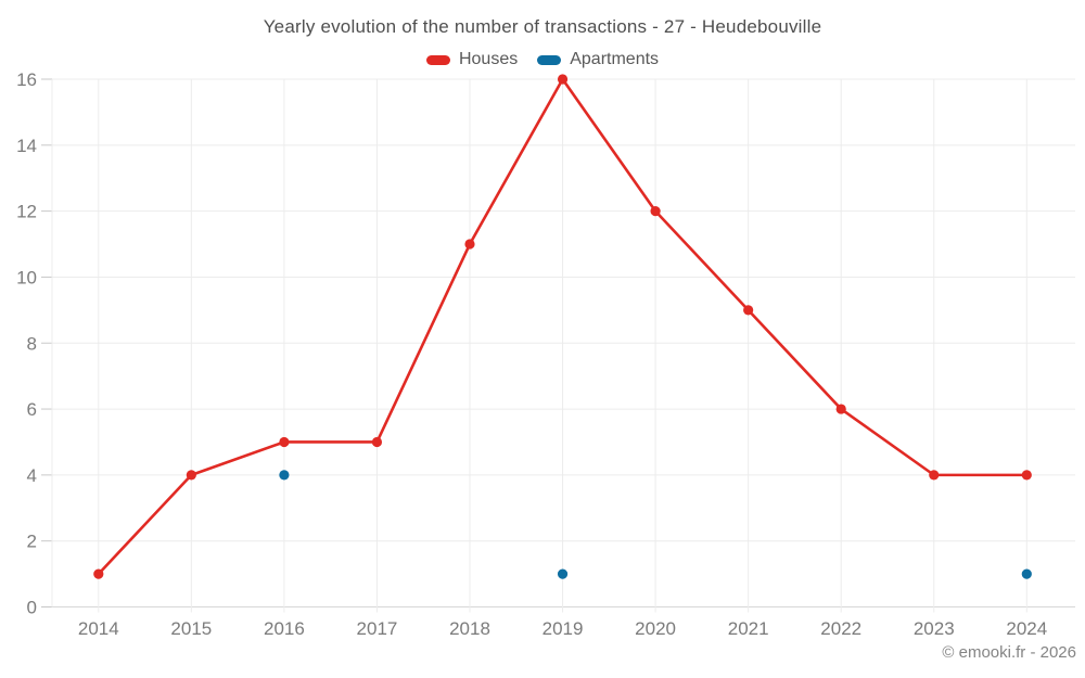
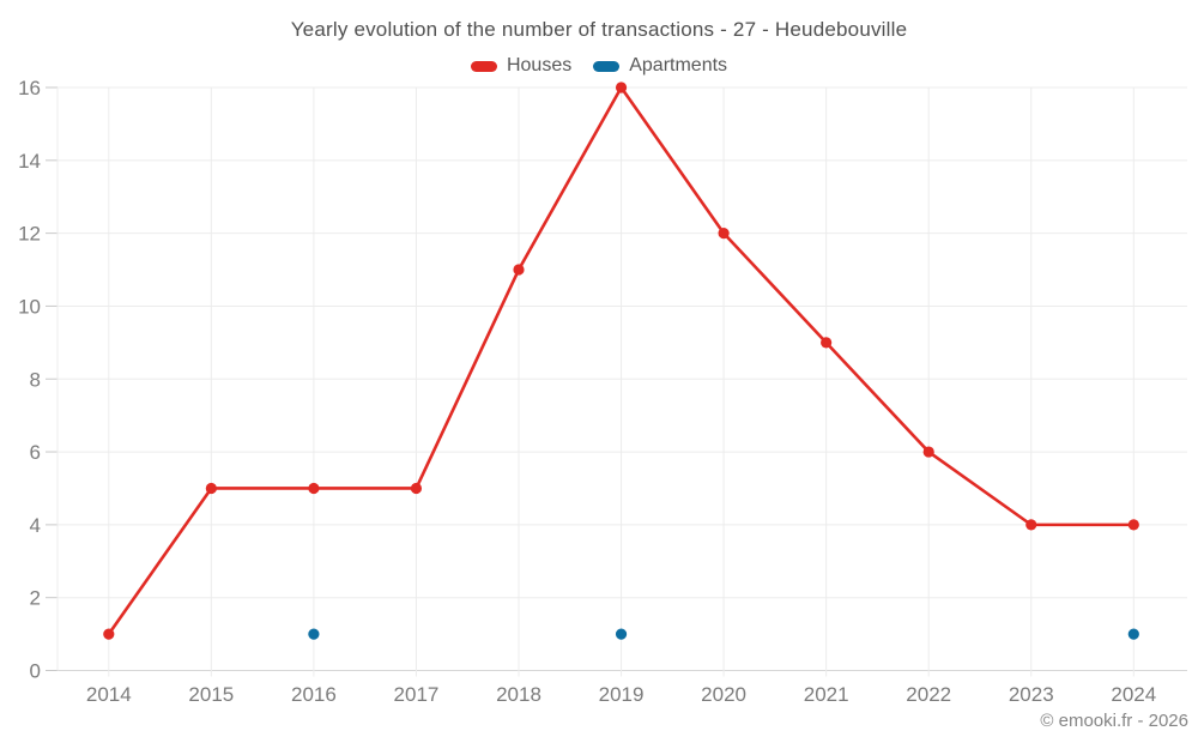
Houses/2015: 4 -> 5
Apartments/2016: 4 -> 1
